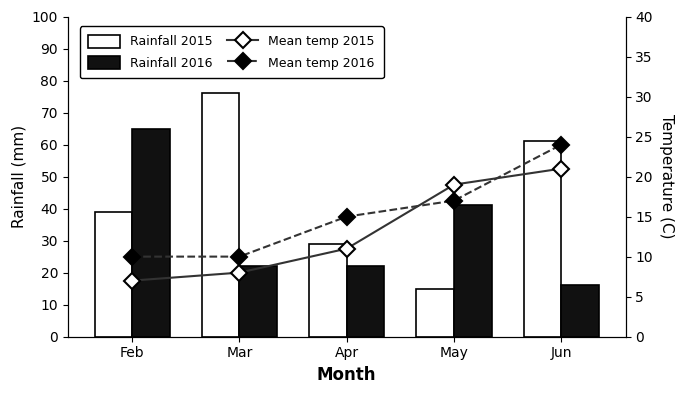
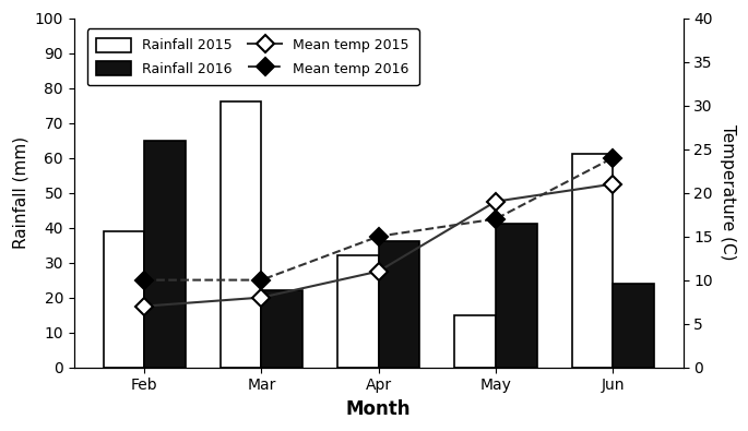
Rainfall 2015/Apr: 29 -> 32
Rainfall 2016/Apr: 22 -> 36
Rainfall 2016/Jun: 16 -> 24
